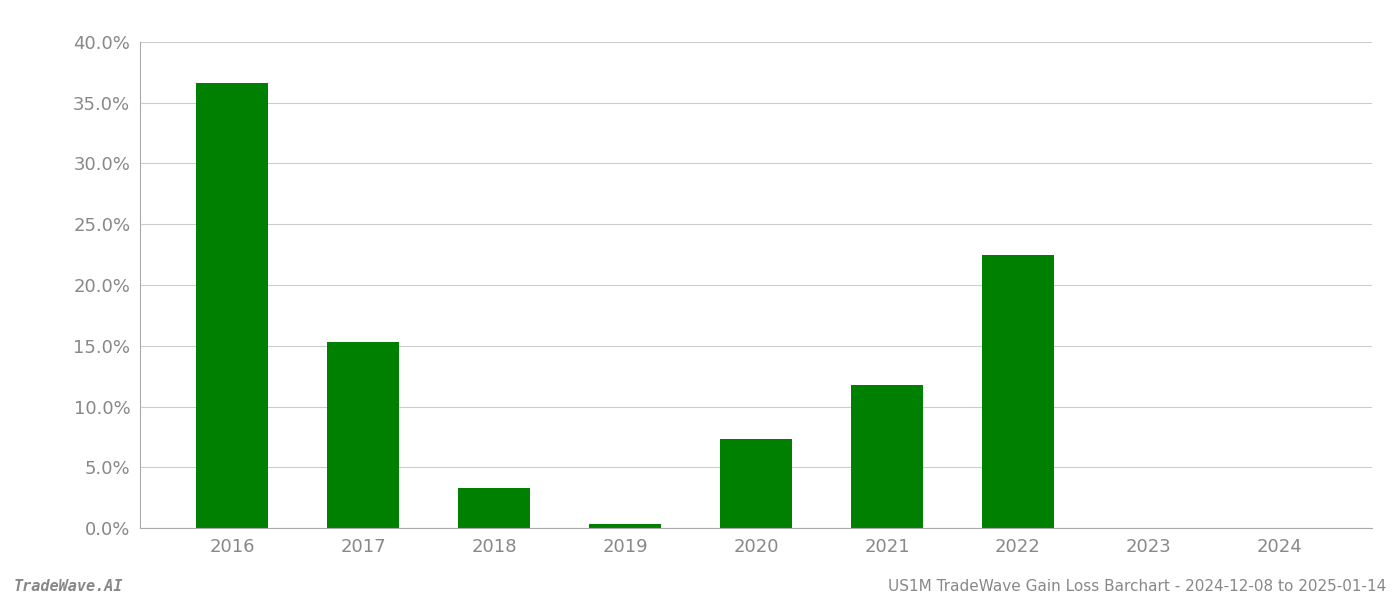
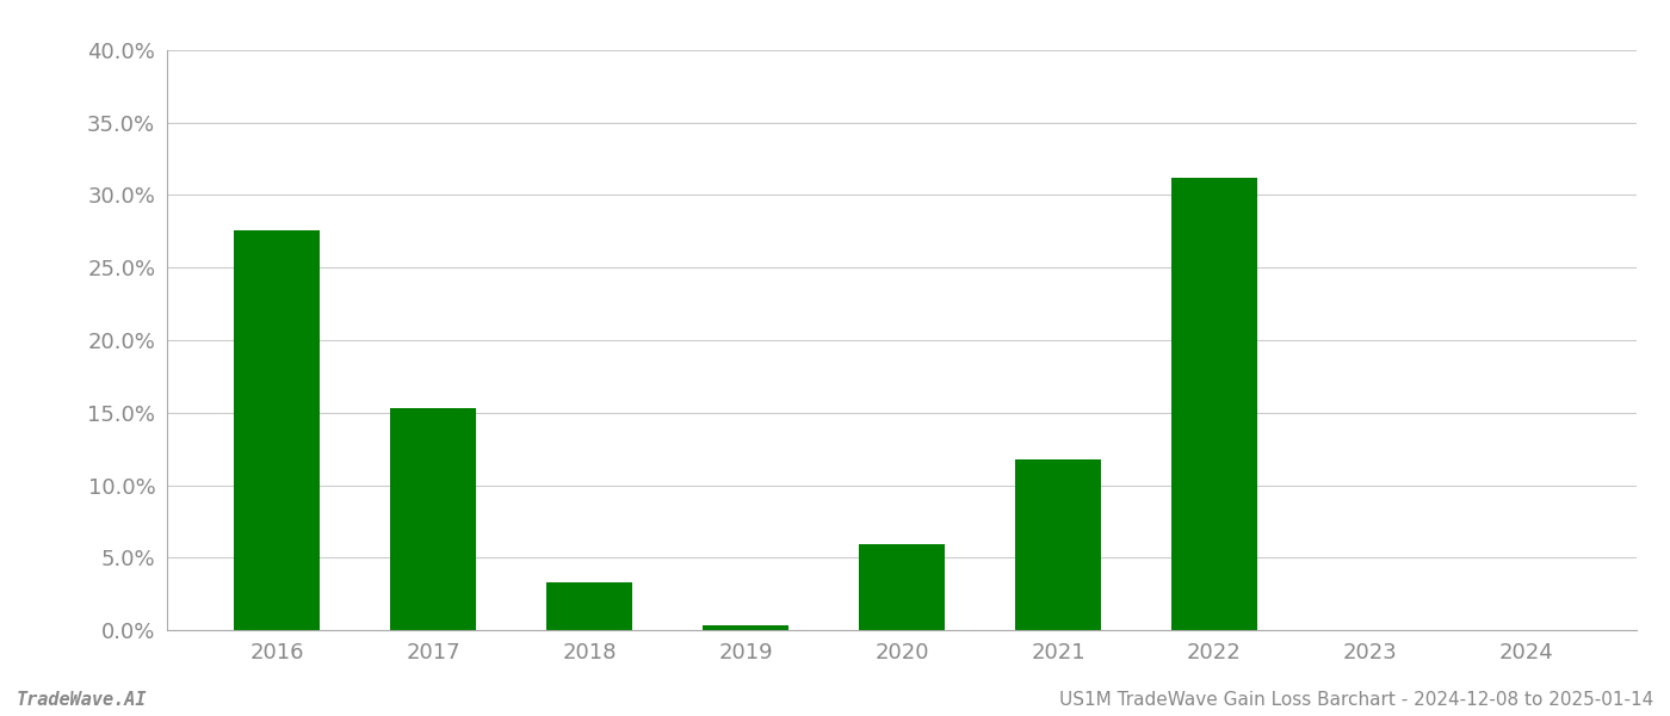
2016: 36.6% -> 27.6%
2020: 7.3% -> 5.9%
2022: 22.5% -> 31.2%
